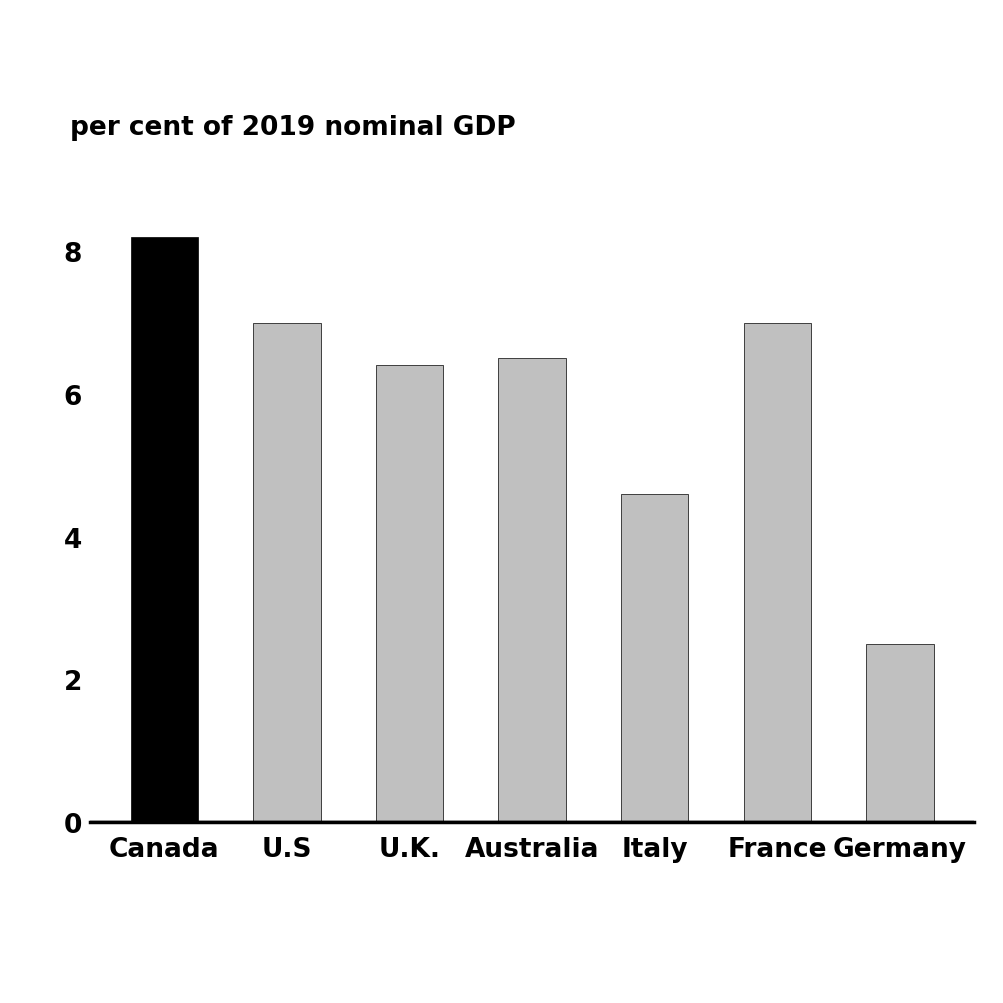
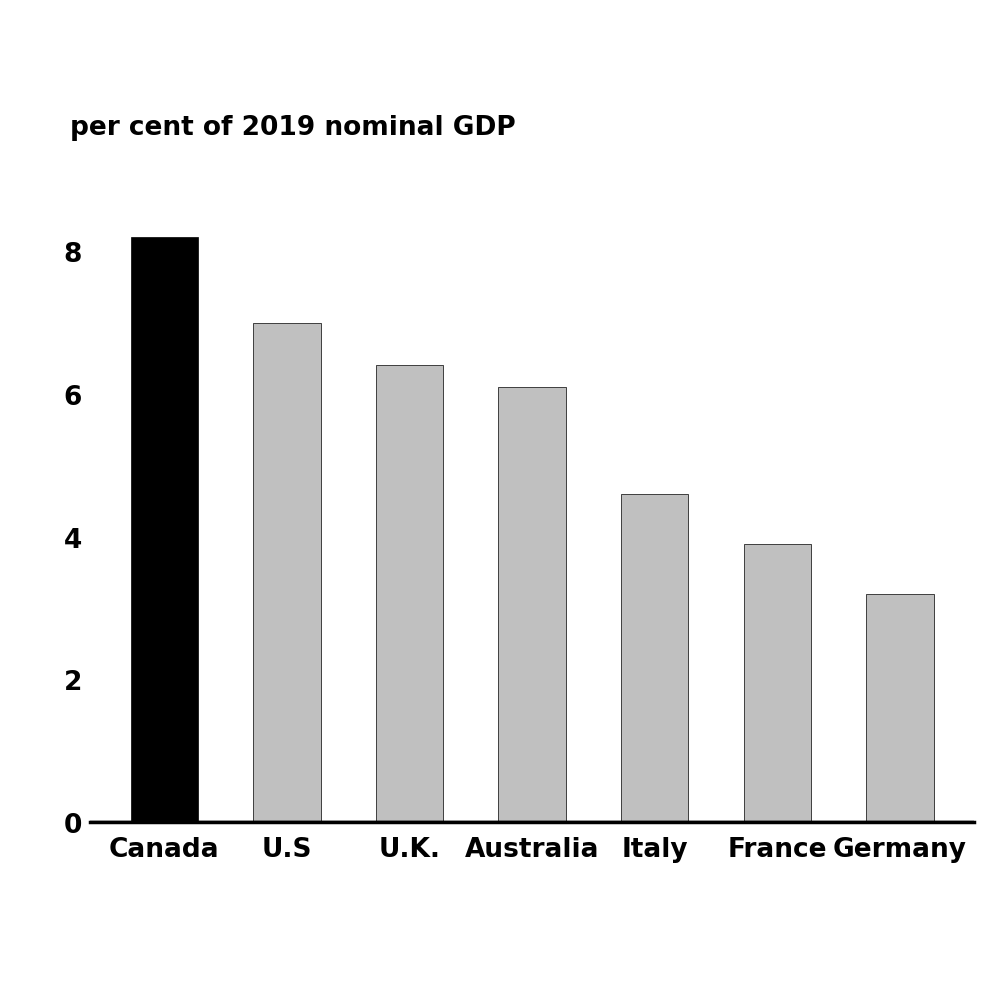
Australia: 6.5 -> 6.1
France: 7.0 -> 3.9
Germany: 2.5 -> 3.2
